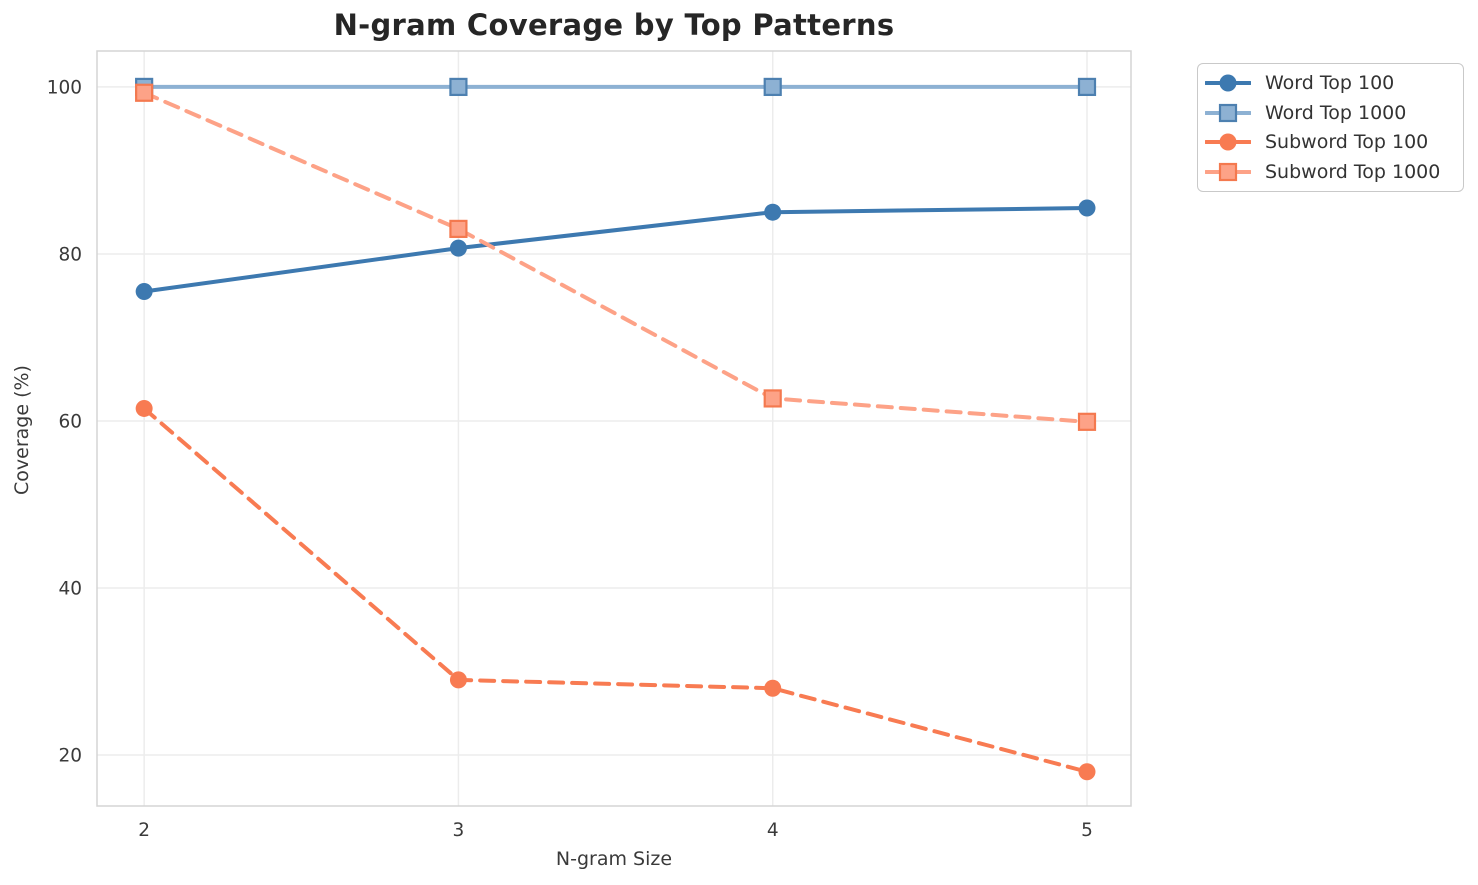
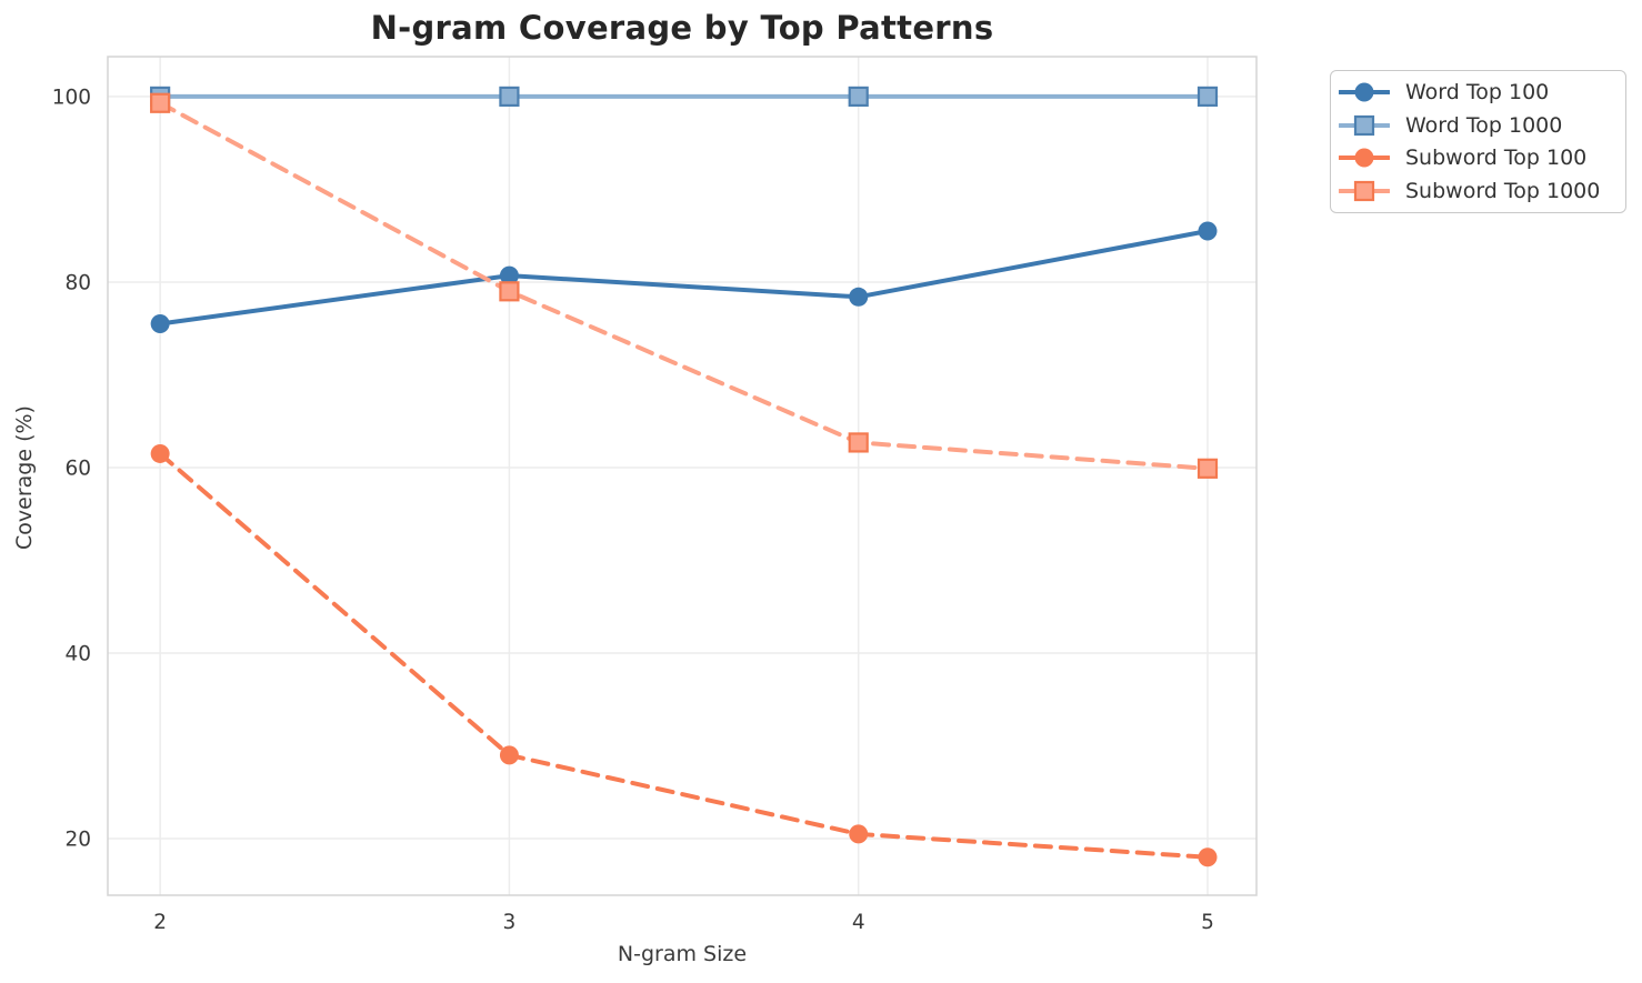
Subword Top 1000/3: 83 -> 79
Word Top 100/4: 85 -> 78
Subword Top 100/4: 28 -> 20
